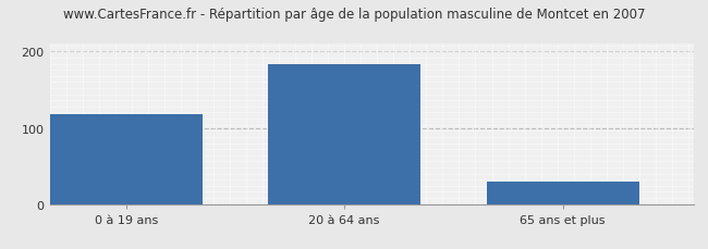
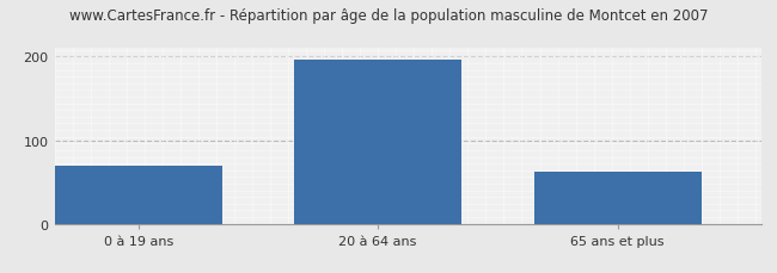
0 à 19 ans: 118 -> 70
20 à 64 ans: 183 -> 196
65 ans et plus: 30 -> 62
